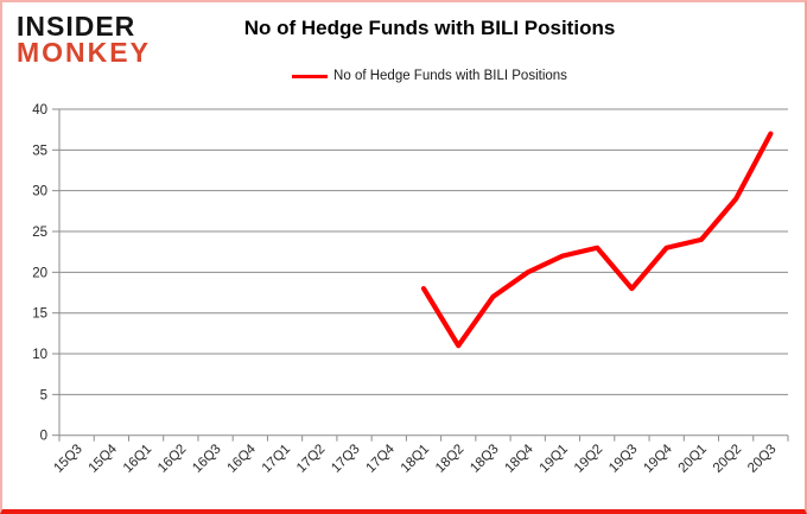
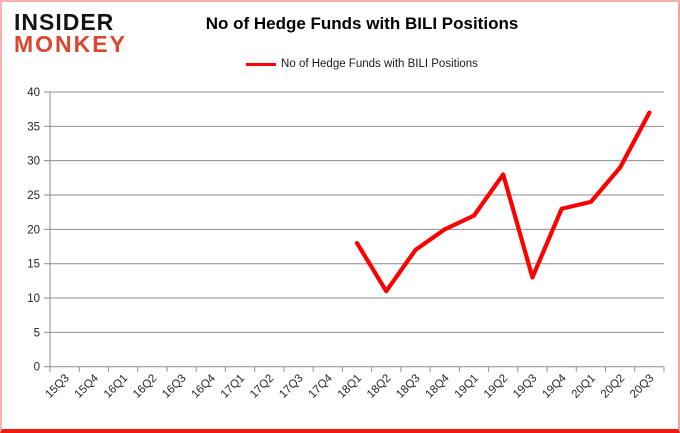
19Q2: 23 -> 28
19Q3: 18 -> 13
